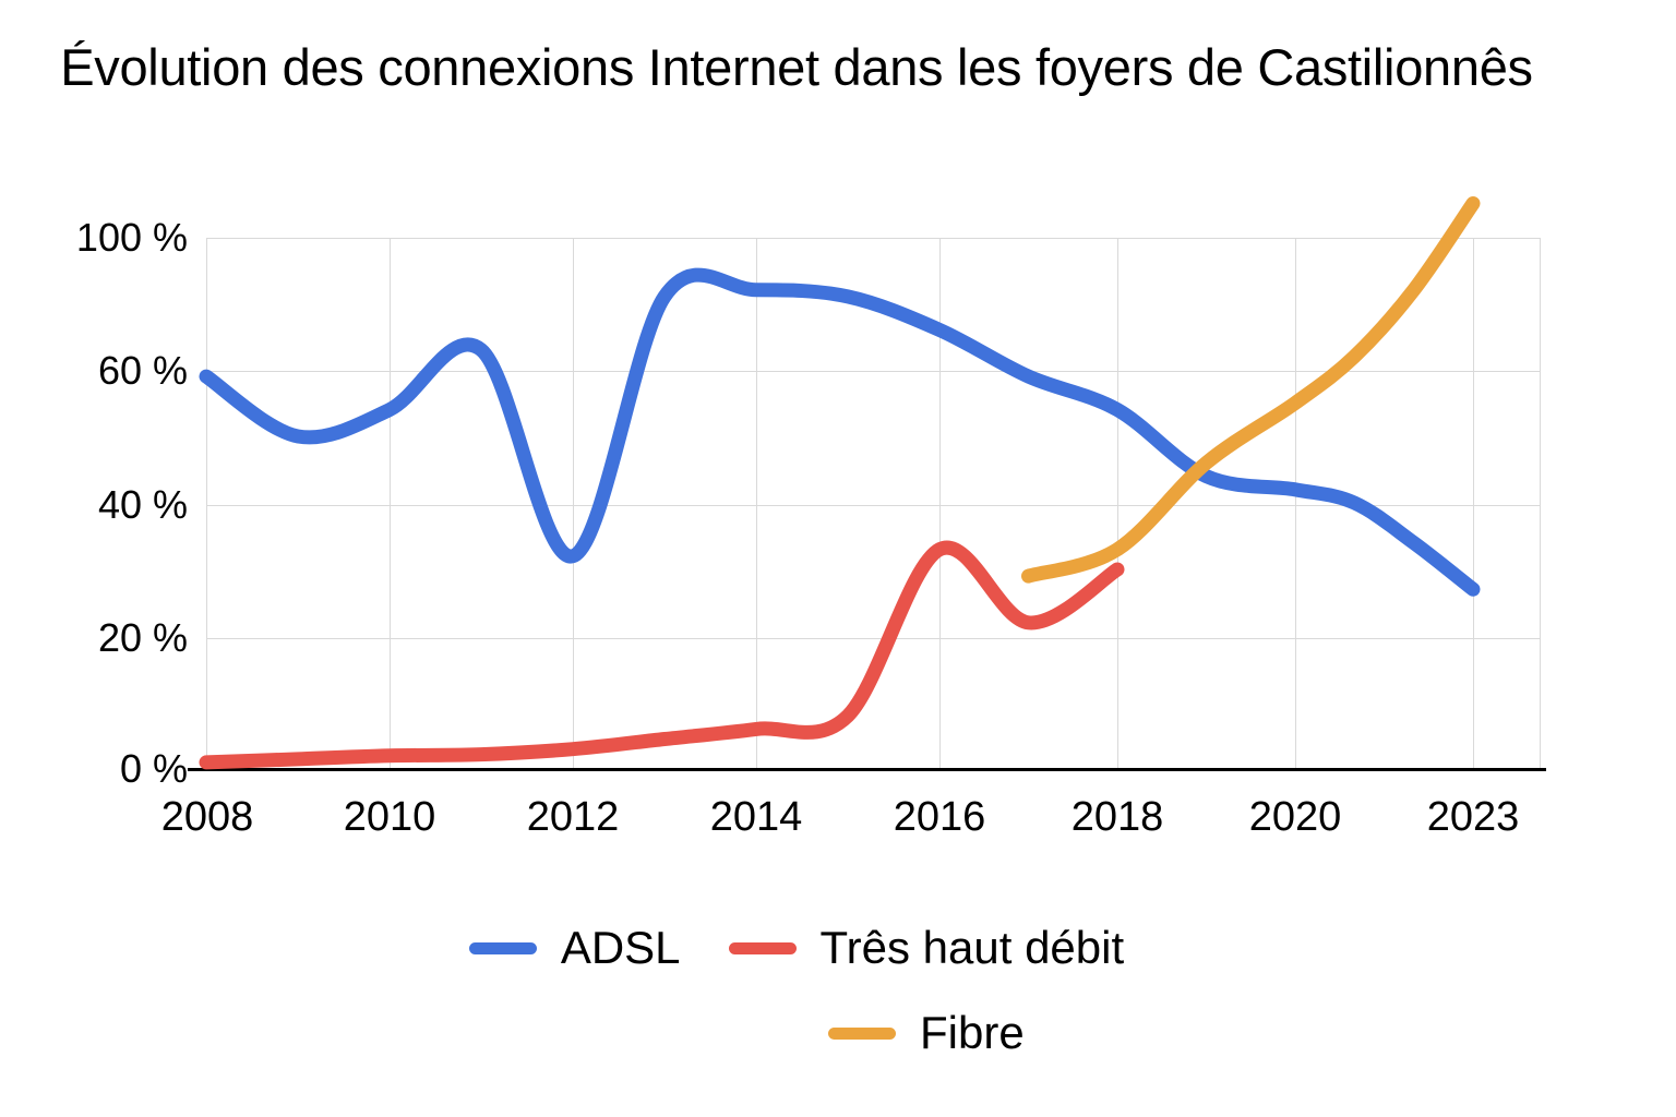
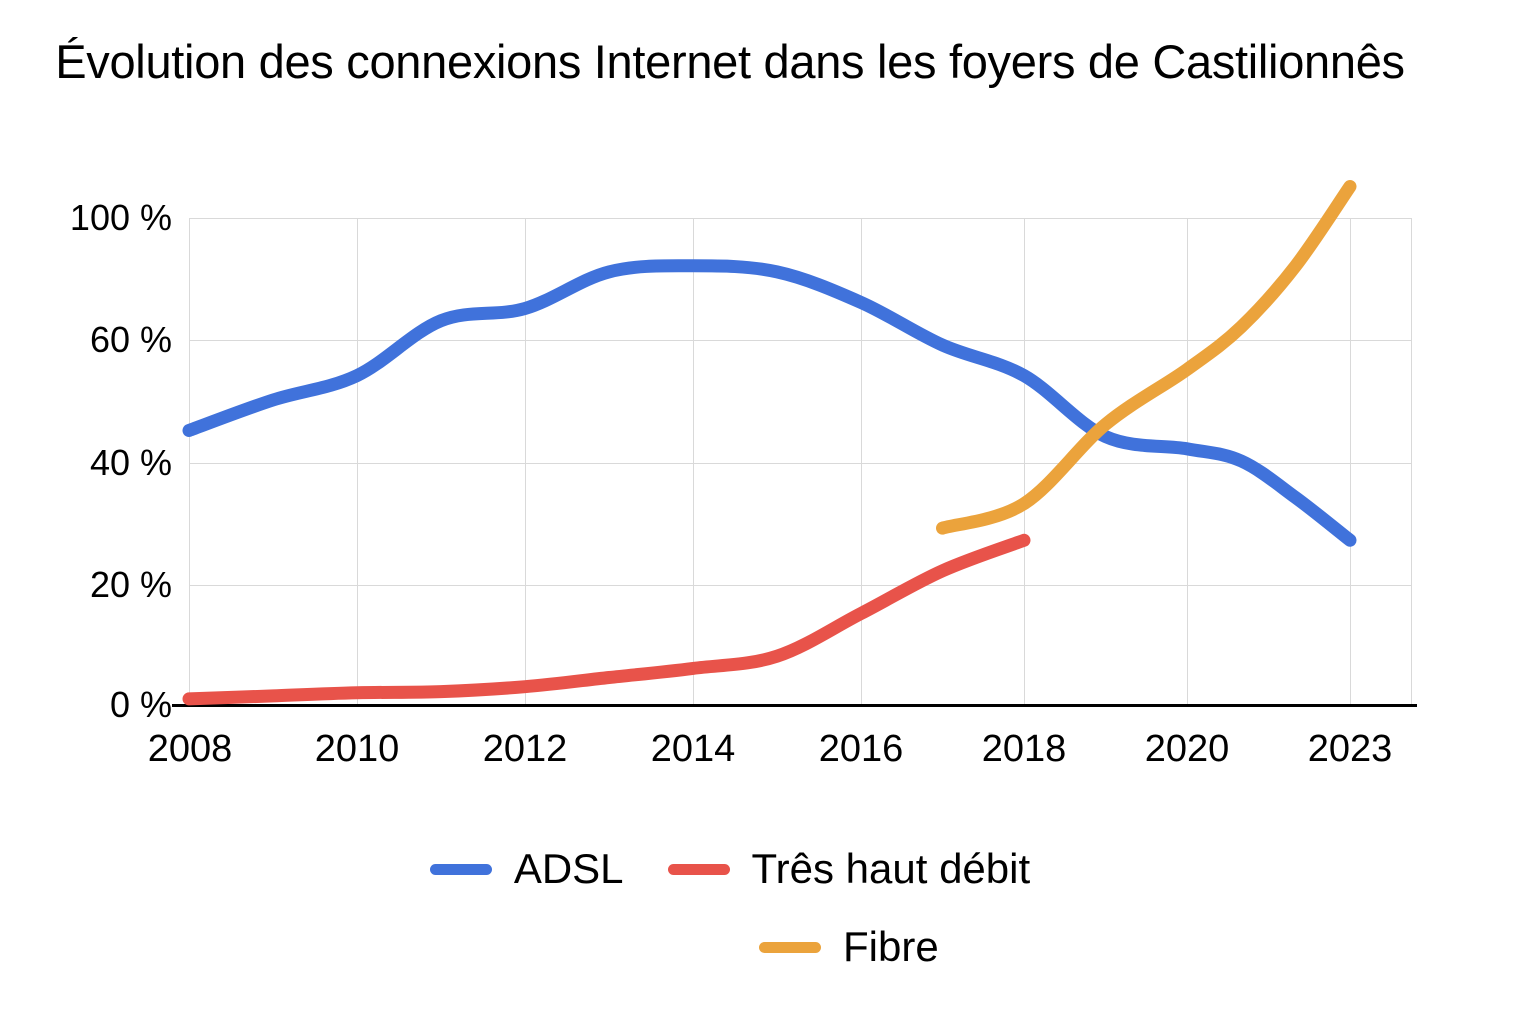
ADSL/2008: 59% -> 45%
ADSL/2012: 32% -> 65%
Três haut débit/2016: 33% -> 15%
Três haut débit/2018: 30% -> 27%
